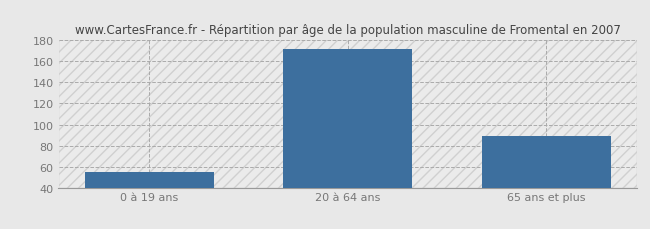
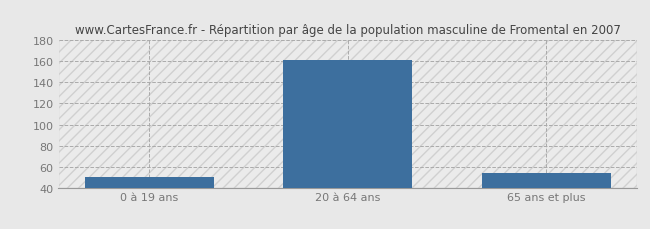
0 à 19 ans: 55 -> 50
20 à 64 ans: 172 -> 161
65 ans et plus: 89 -> 54
